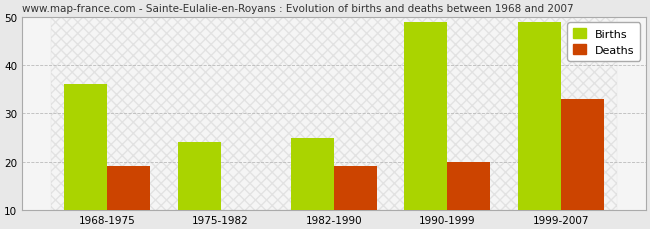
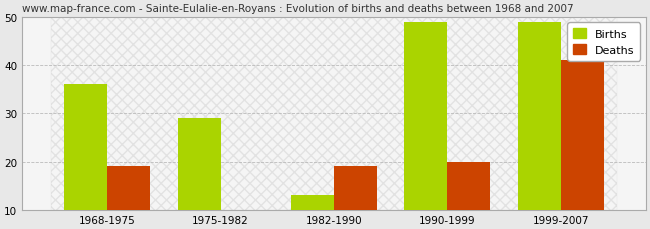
Births/1975-1982: 24 -> 29
Births/1982-1990: 25 -> 13
Deaths/1999-2007: 33 -> 41
